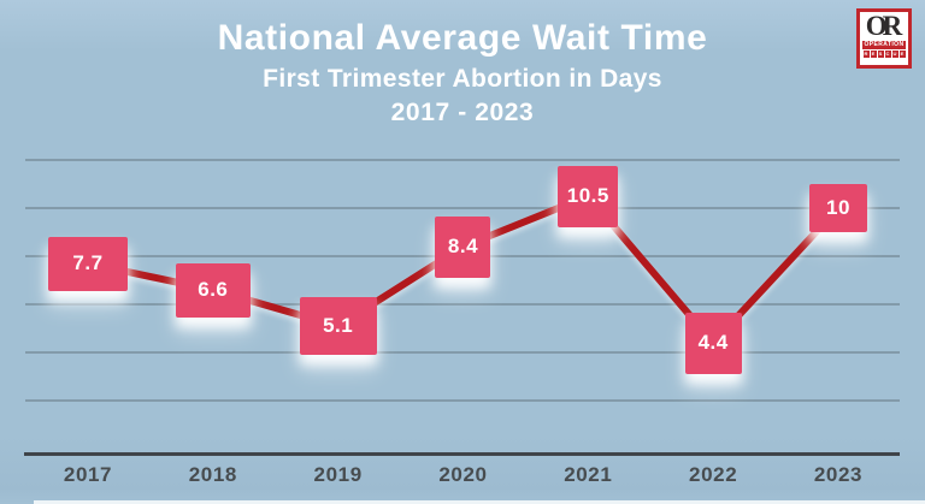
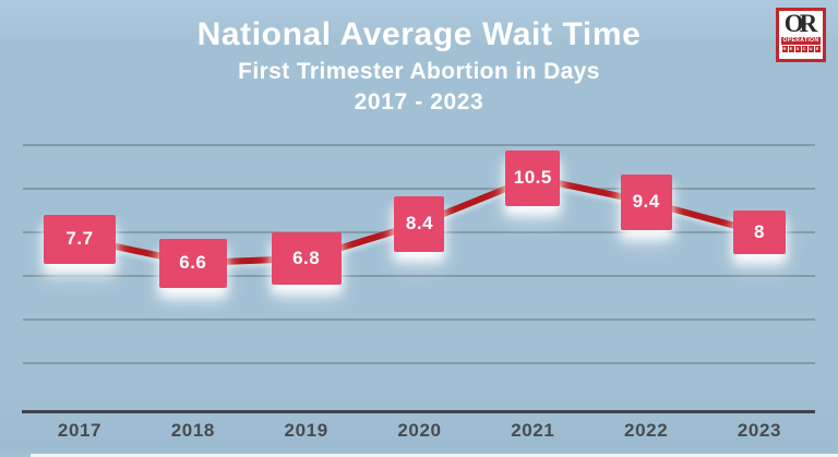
2019: 5.1 -> 6.8
2022: 4.4 -> 9.4
2023: 10 -> 8
